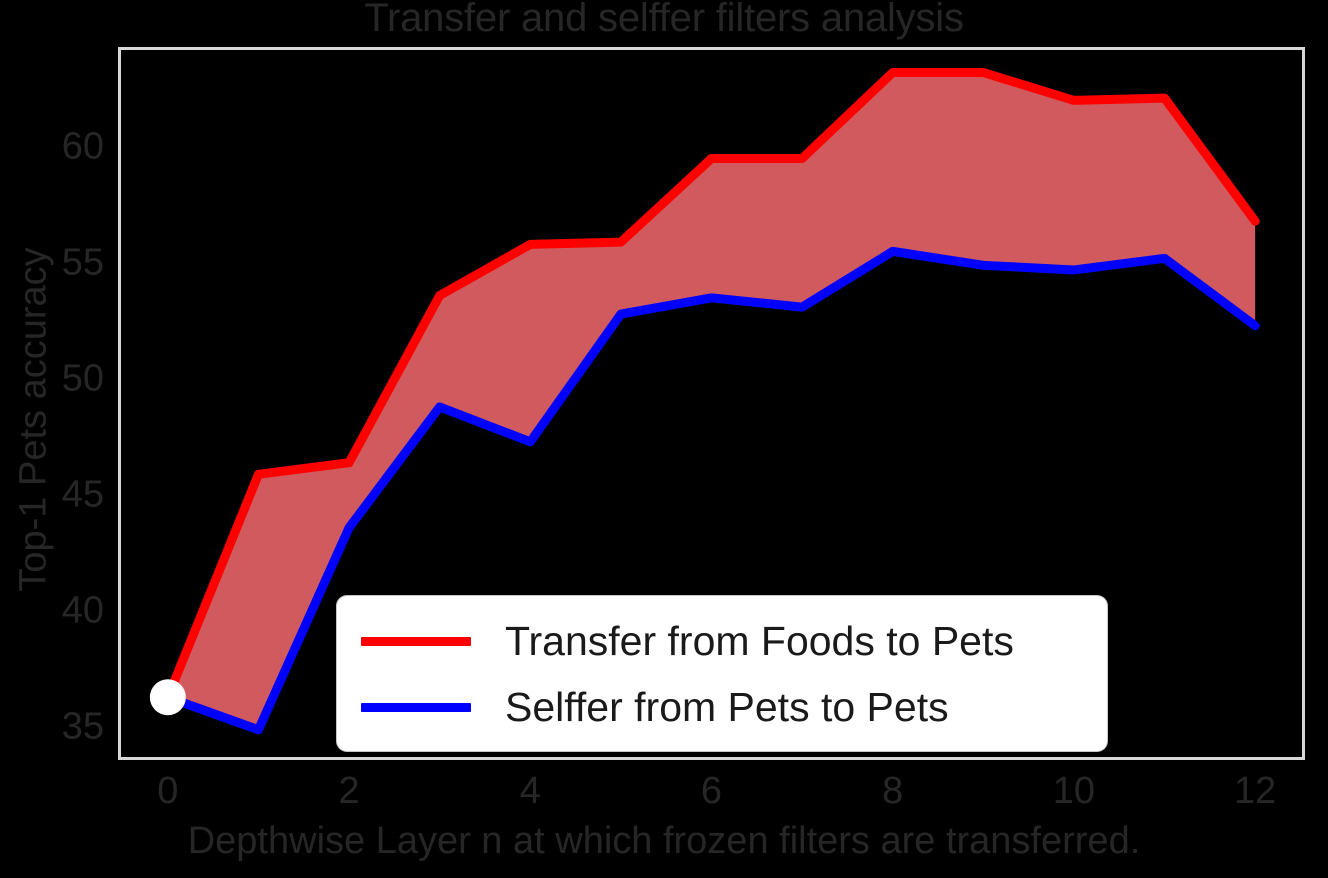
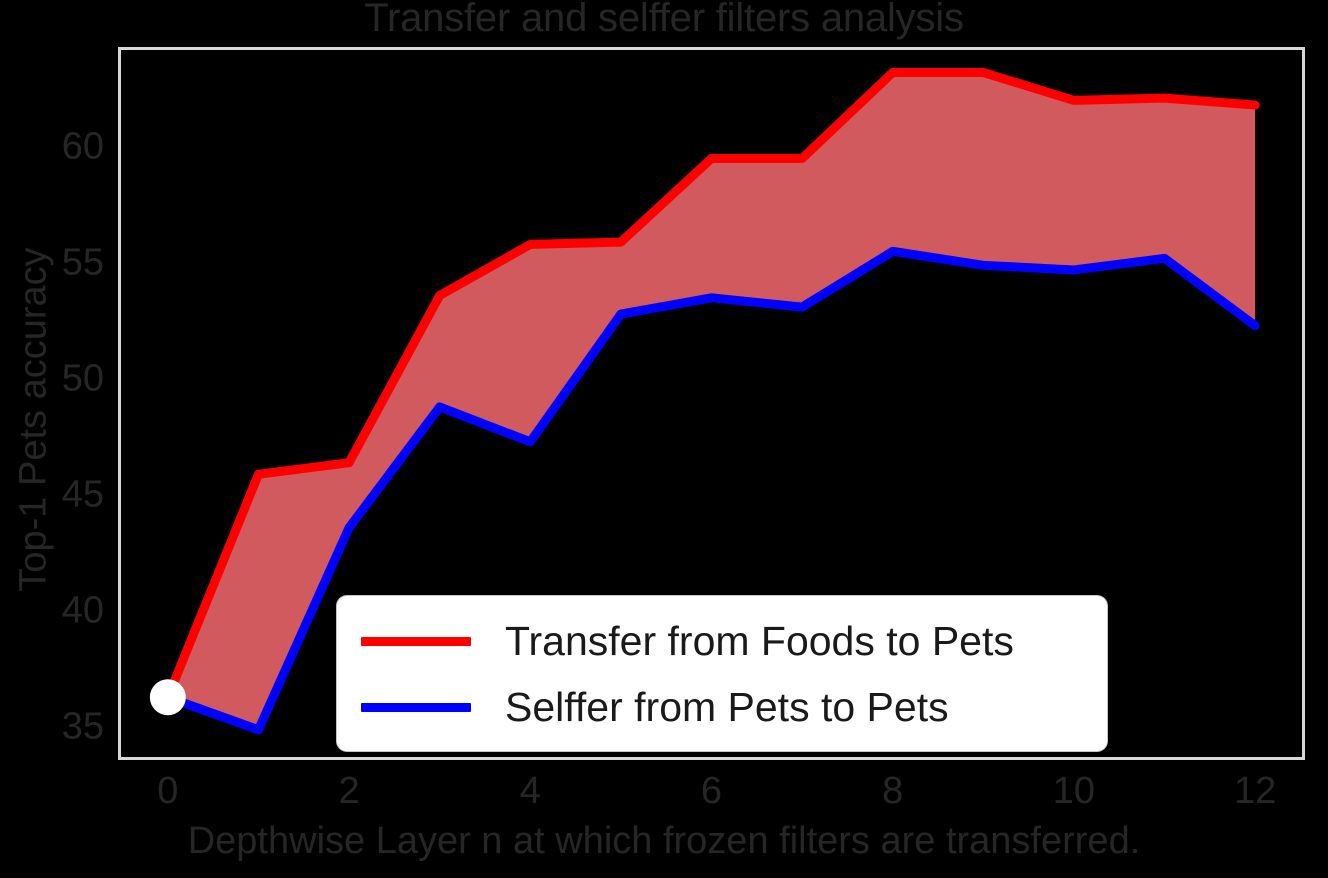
Transfer from Foods to Pets/12: 56.8 -> 61.8
